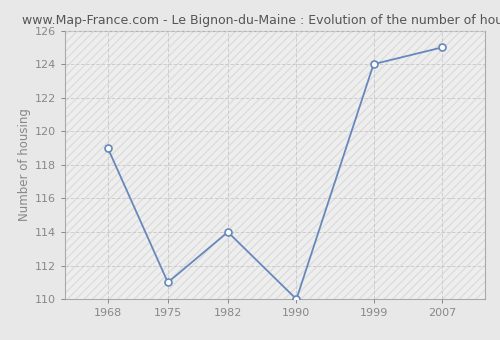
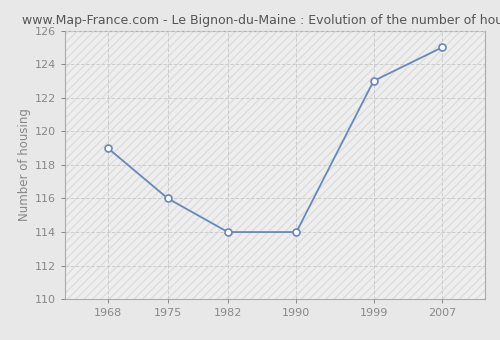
1975: 111 -> 116
1990: 110 -> 114
1999: 124 -> 123
